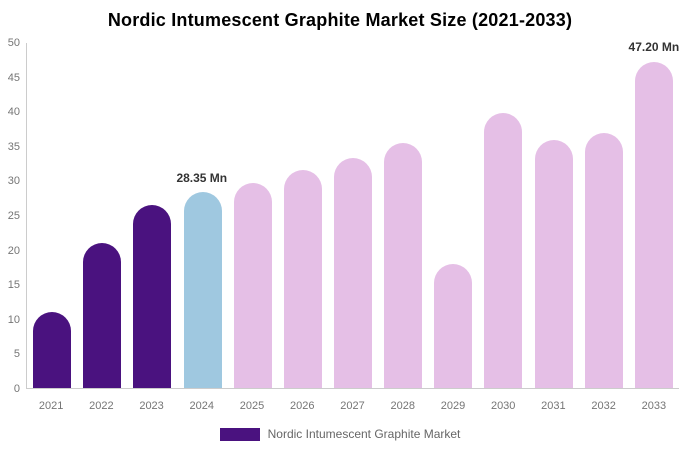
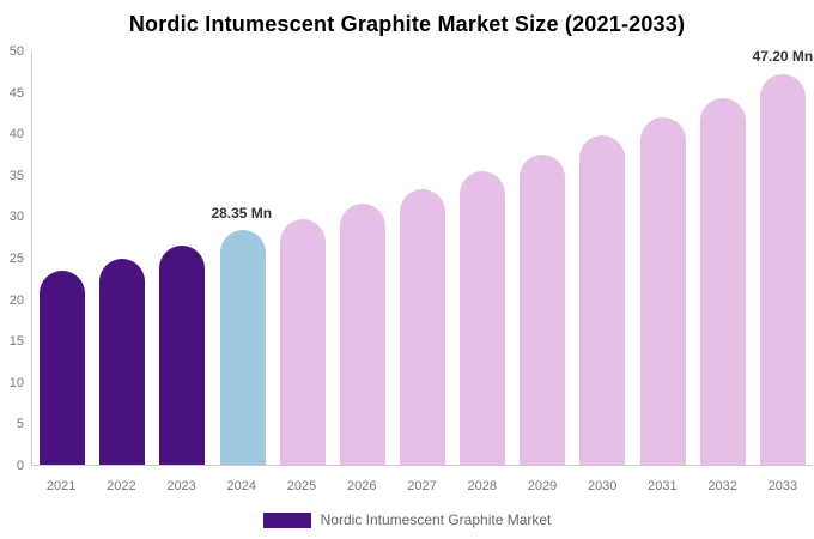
2021: 11 -> 24
2022: 21 -> 25
2029: 18 -> 38
2031: 36 -> 42
2032: 37 -> 44
